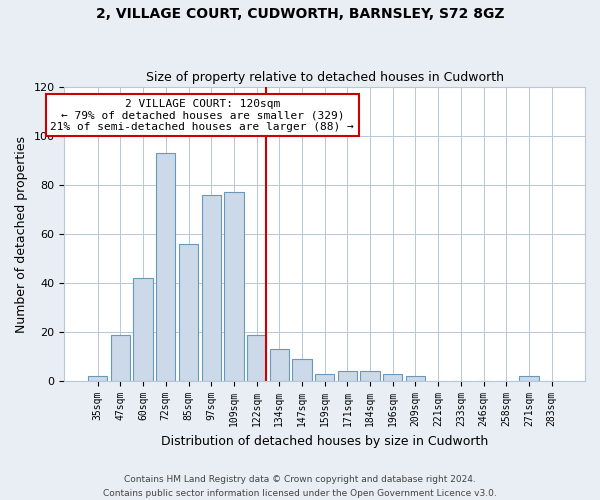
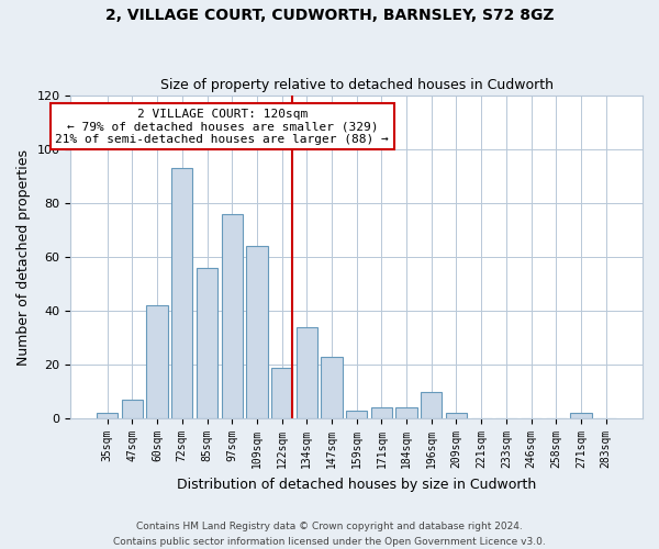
47sqm: 19 -> 7
109sqm: 77 -> 64
134sqm: 13 -> 34
147sqm: 9 -> 23
196sqm: 3 -> 10
